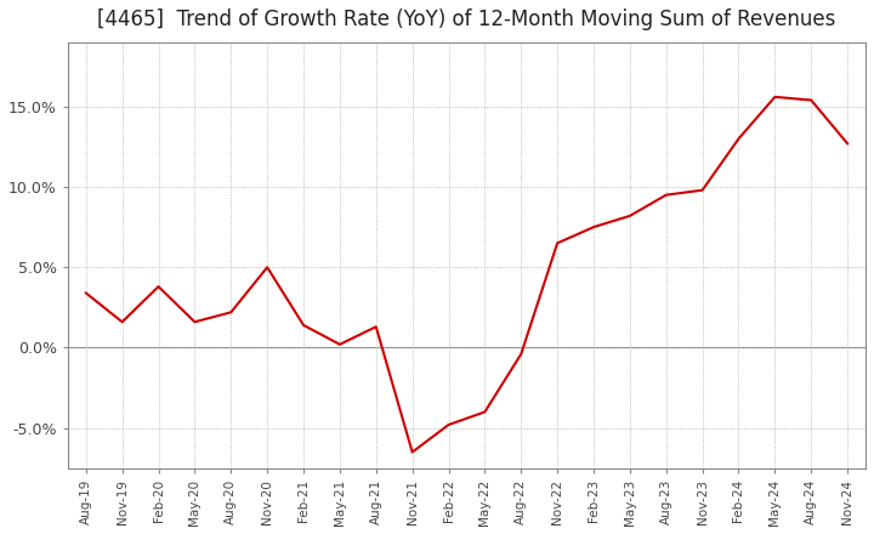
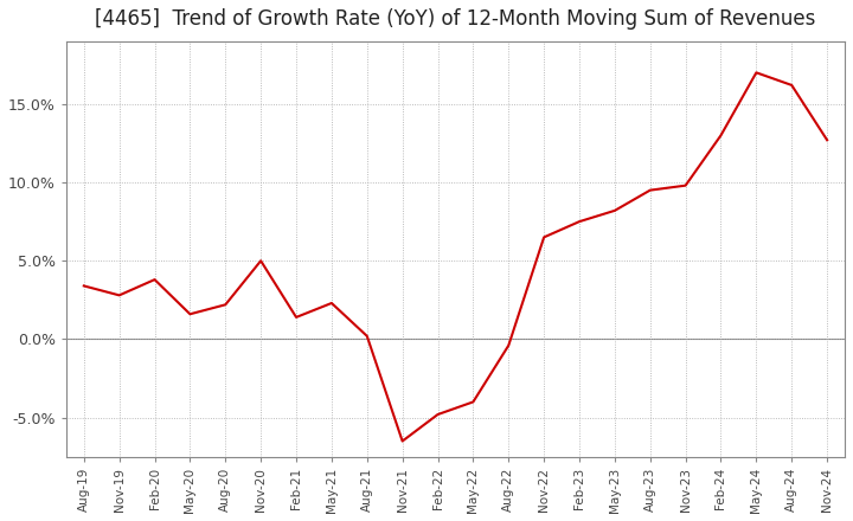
Nov-19: 1.6% -> 2.8%
May-21: 0.2% -> 2.3%
Aug-21: 1.3% -> 0.2%
May-24: 15.6% -> 17.0%
Aug-24: 15.4% -> 16.2%
